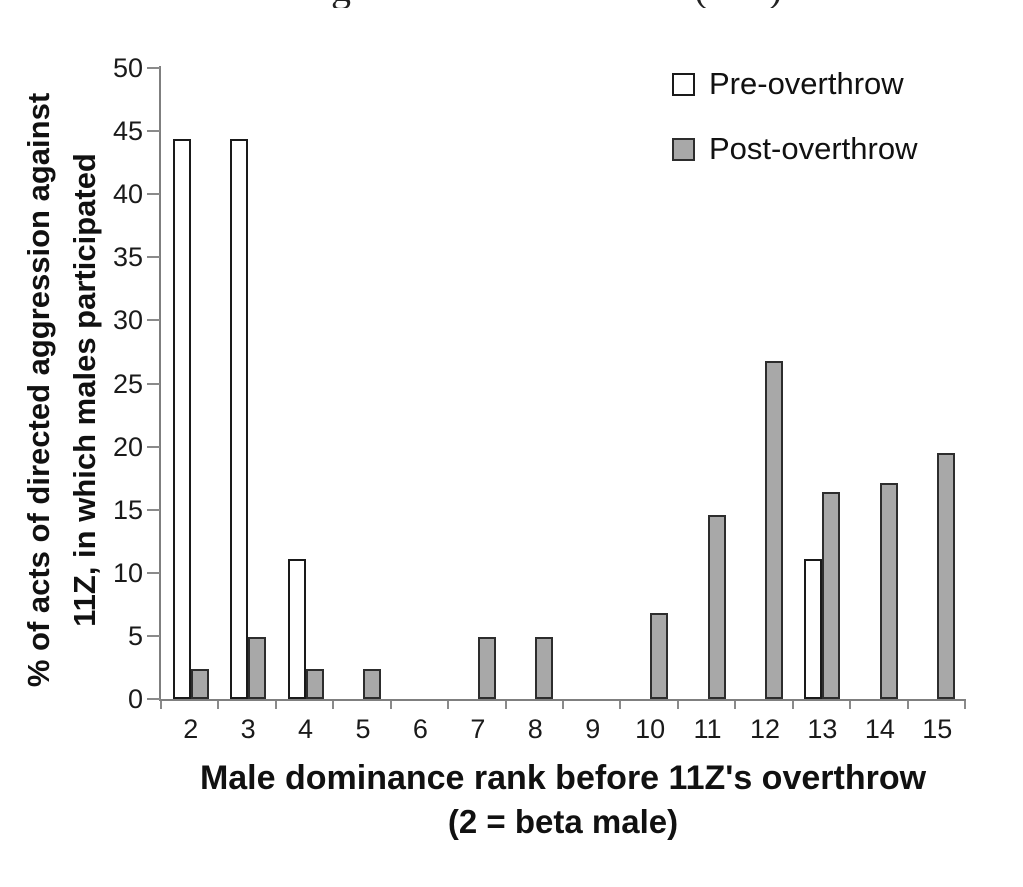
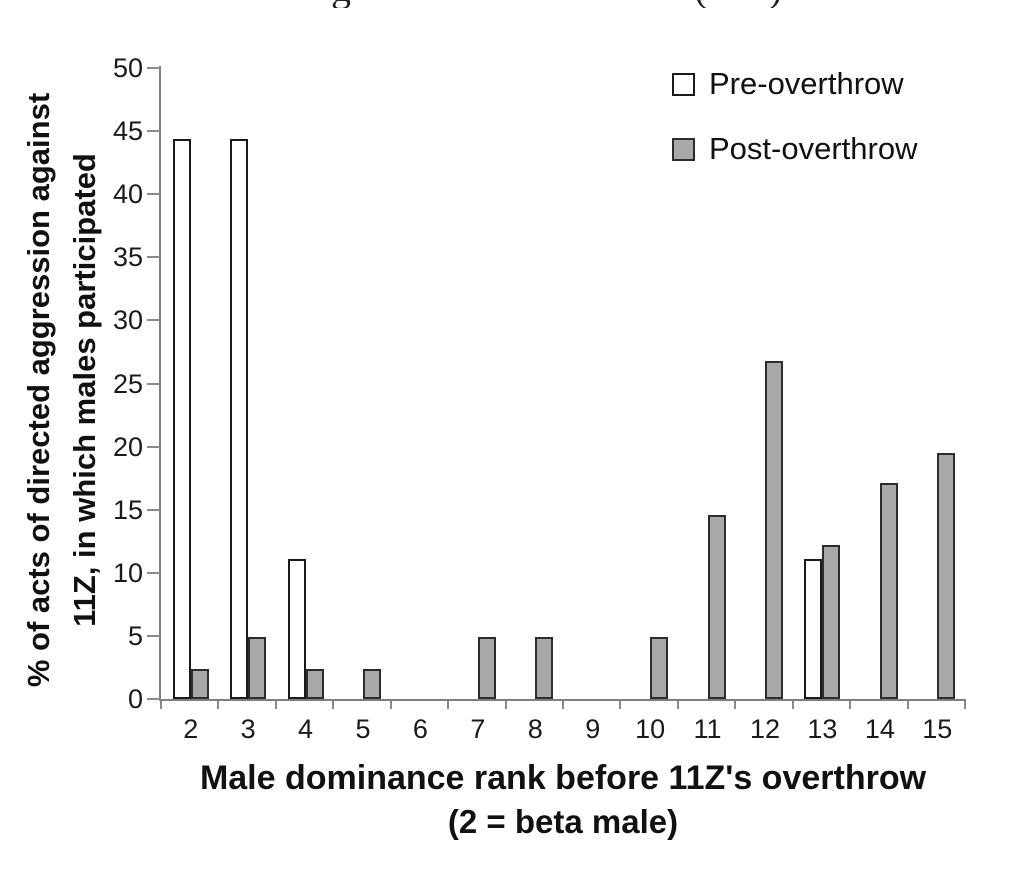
Post-overthrow/10: 6.8 -> 4.9
Post-overthrow/13: 16.4 -> 12.2
